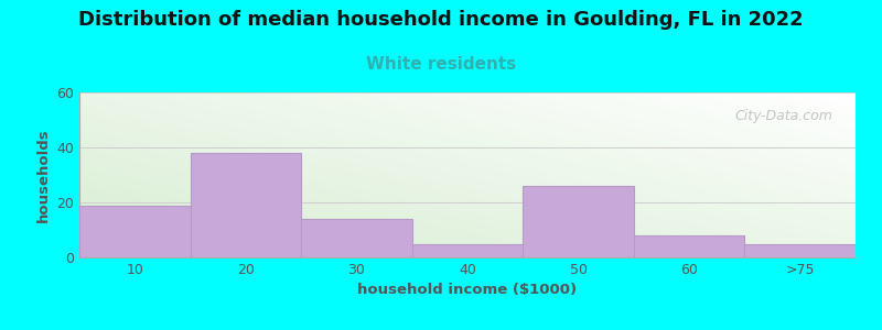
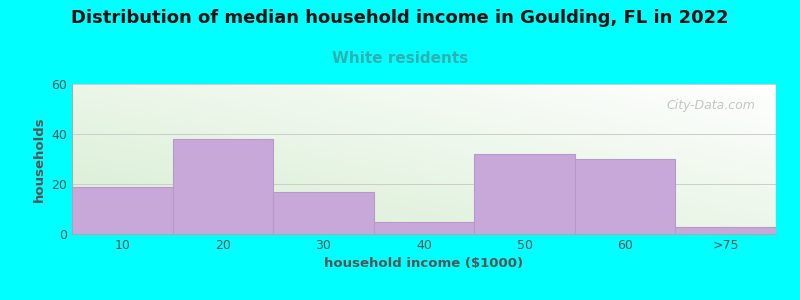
30: 14 -> 17
50: 26 -> 32
60: 8 -> 30
>75: 5 -> 3
